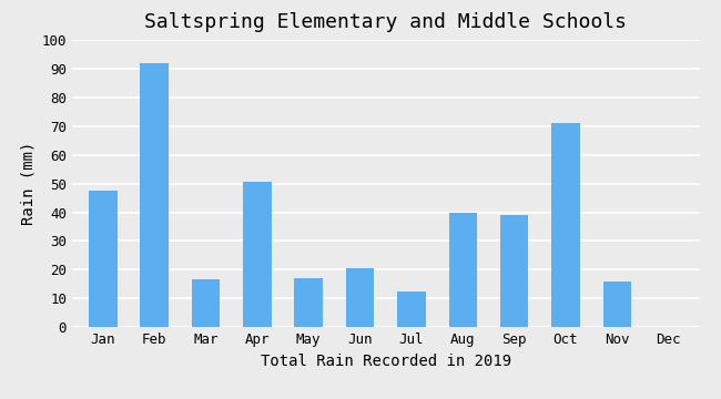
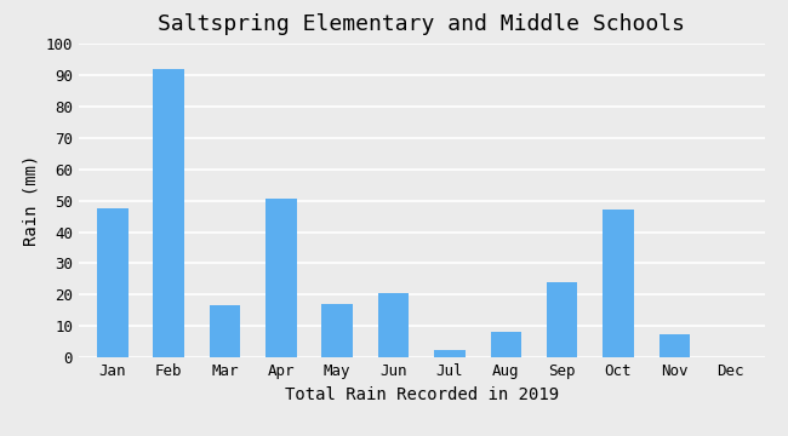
Jul: 12.5 -> 2.5
Aug: 40.0 -> 8.0
Sep: 39.0 -> 24.0
Oct: 71.0 -> 47.0
Nov: 16.0 -> 7.5
